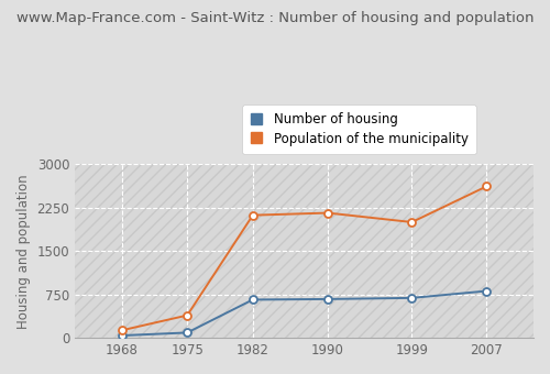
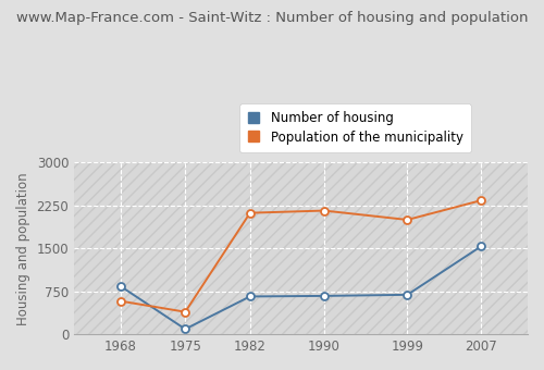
Number of housing/1968: 40 -> 840
Population of the municipality/1968: 130 -> 580
Number of housing/2007: 810 -> 1540
Population of the municipality/2007: 2620 -> 2340
